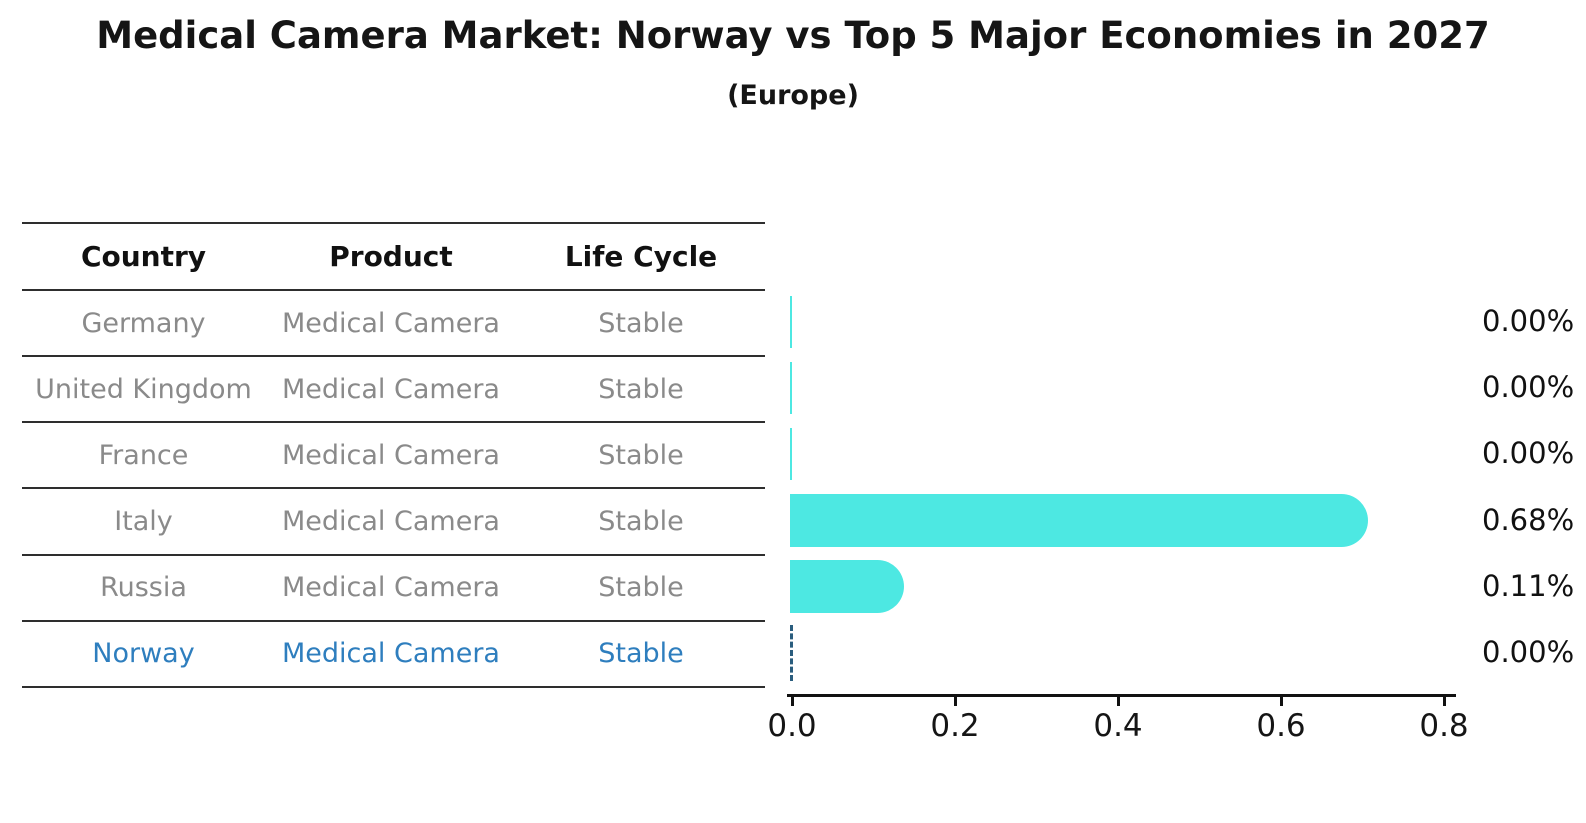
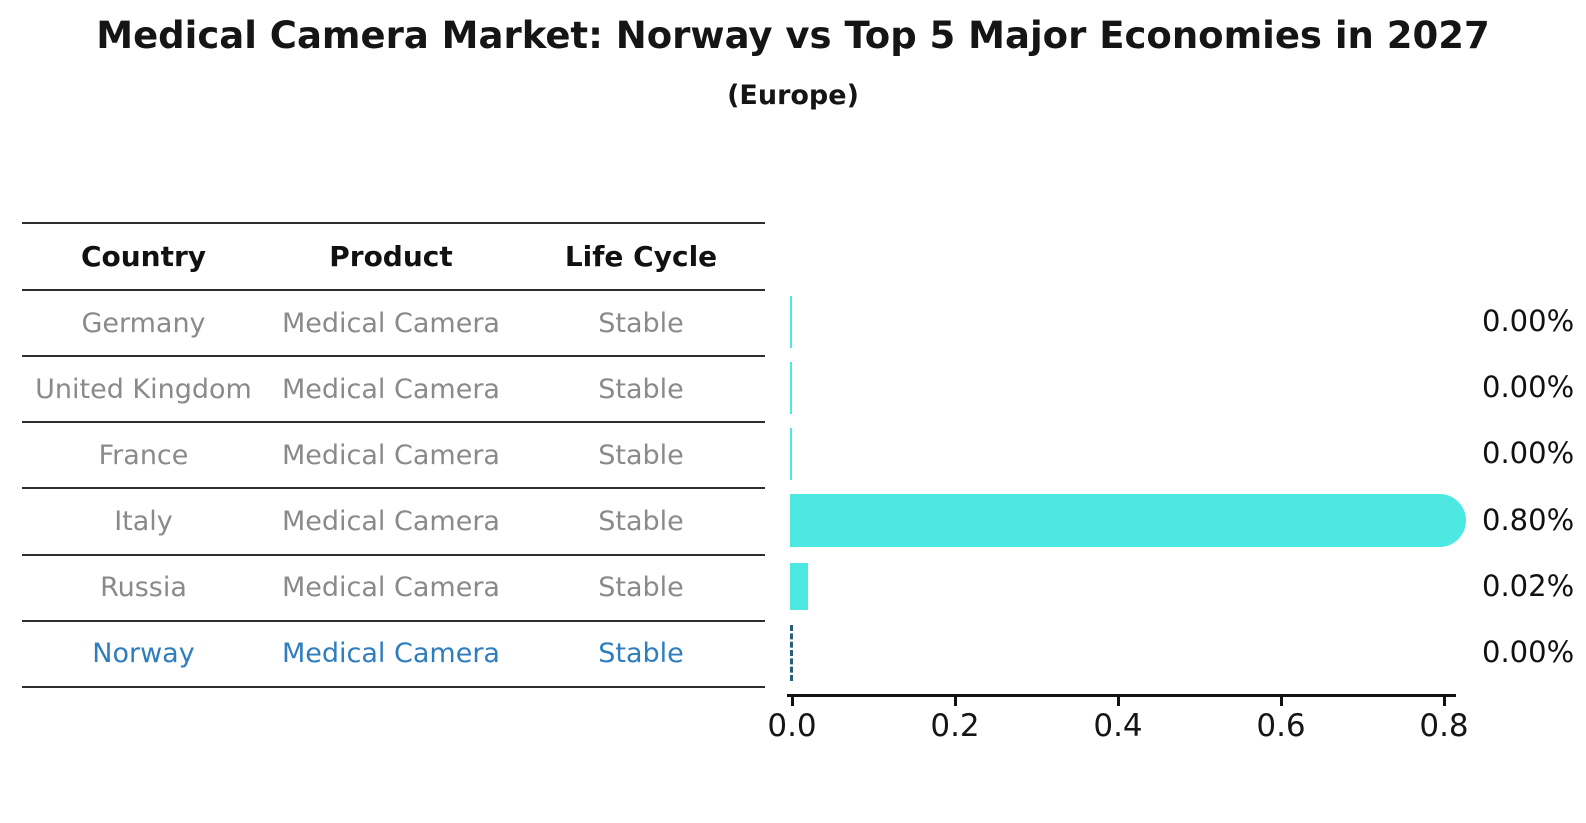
Italy: 0.68% -> 0.80%
Russia: 0.11% -> 0.02%
